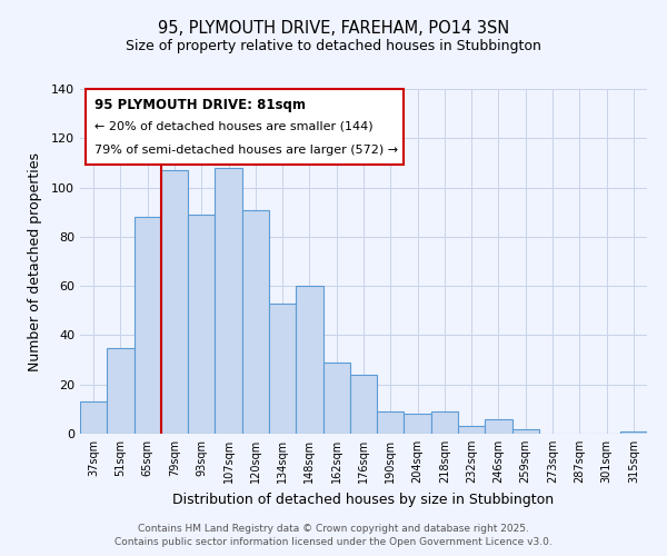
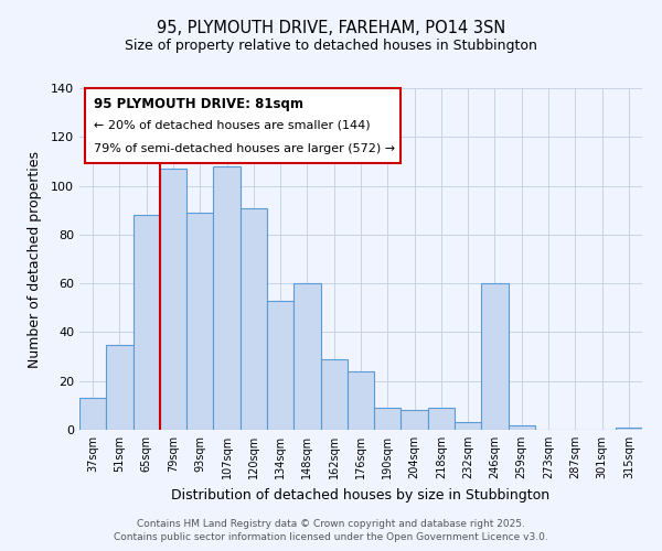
246sqm: 6 -> 60
